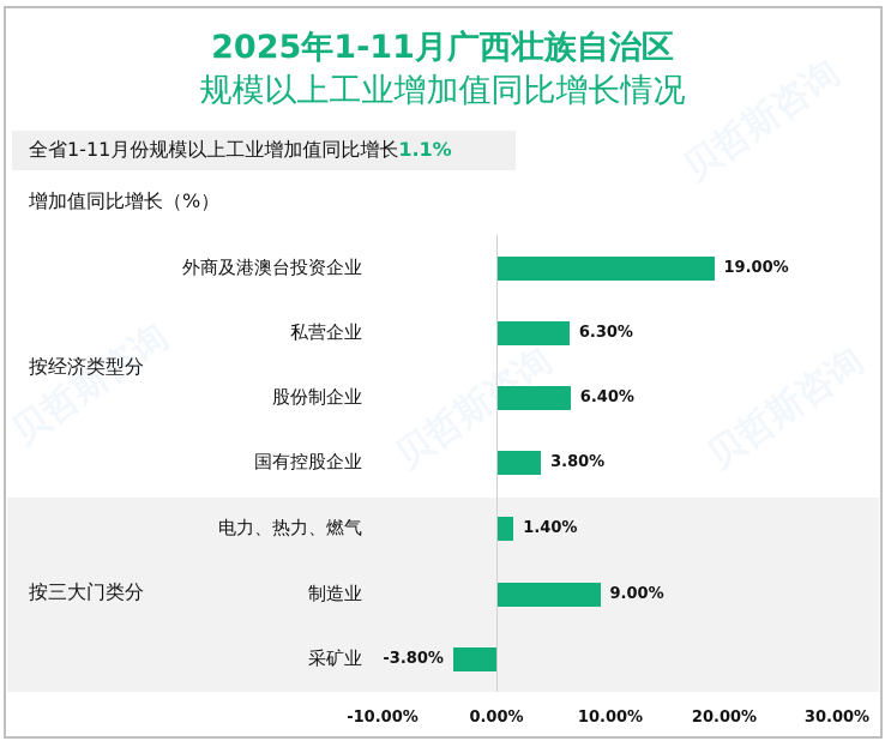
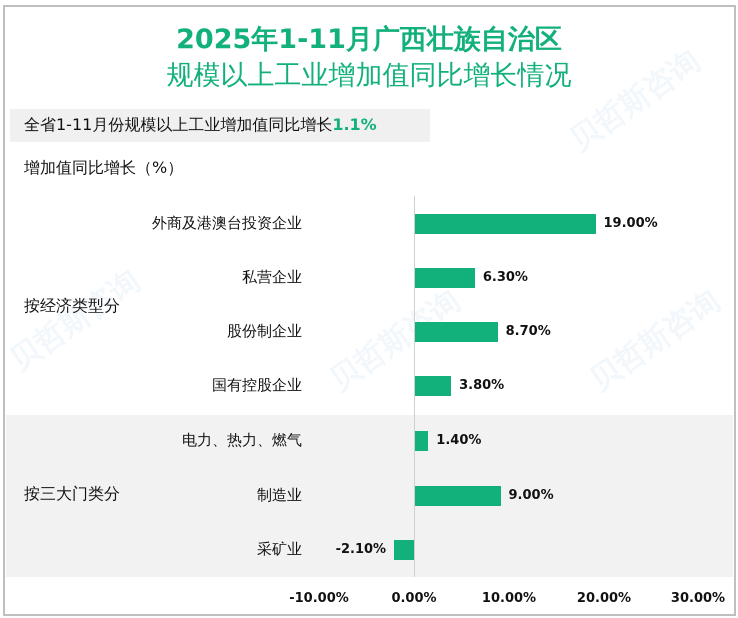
股份制企业: 6.40% -> 8.70%
采矿业: -3.80% -> -2.10%
